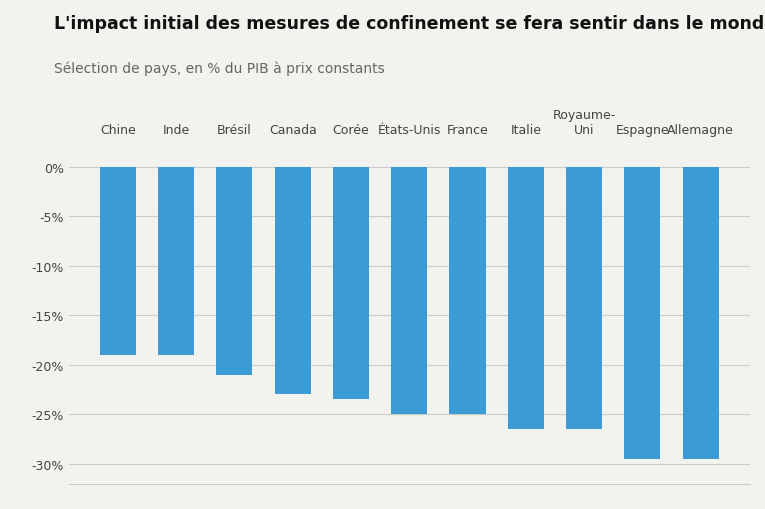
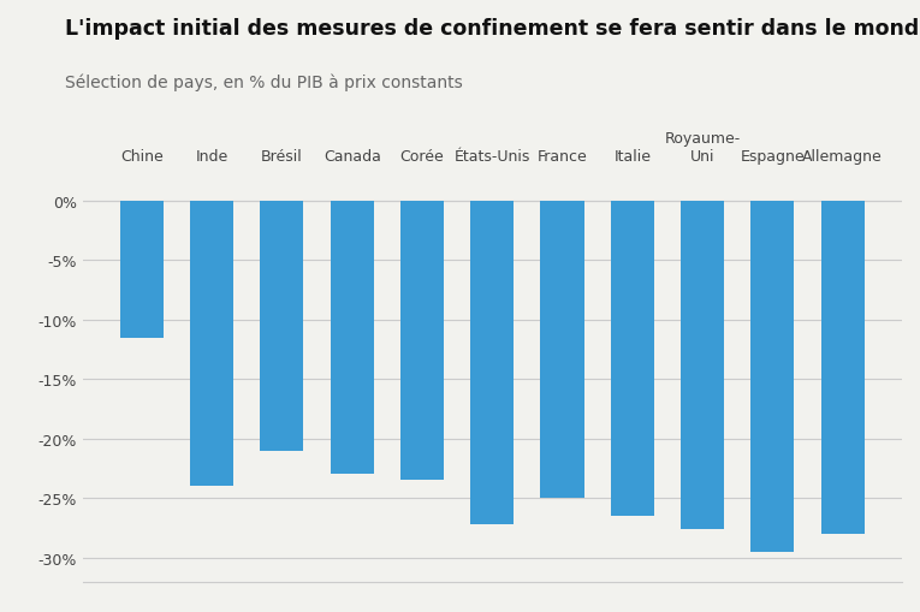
Chine: -19.0% -> -11.6%
Inde: -19.0% -> -24.0%
États-Unis: -25.0% -> -27.2%
Royaume- Uni: -26.5% -> -27.6%
Allemagne: -29.5% -> -28.0%
